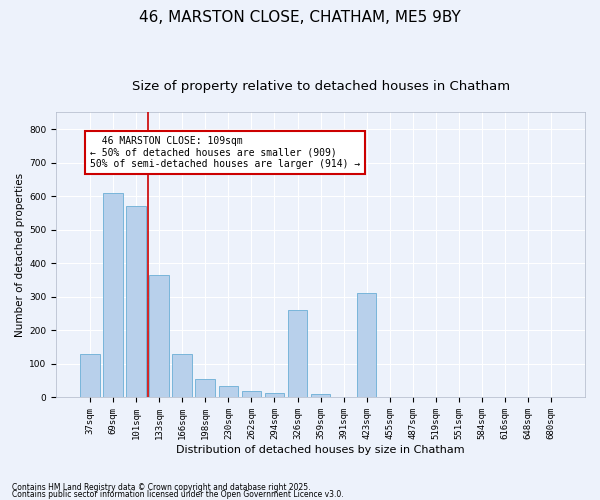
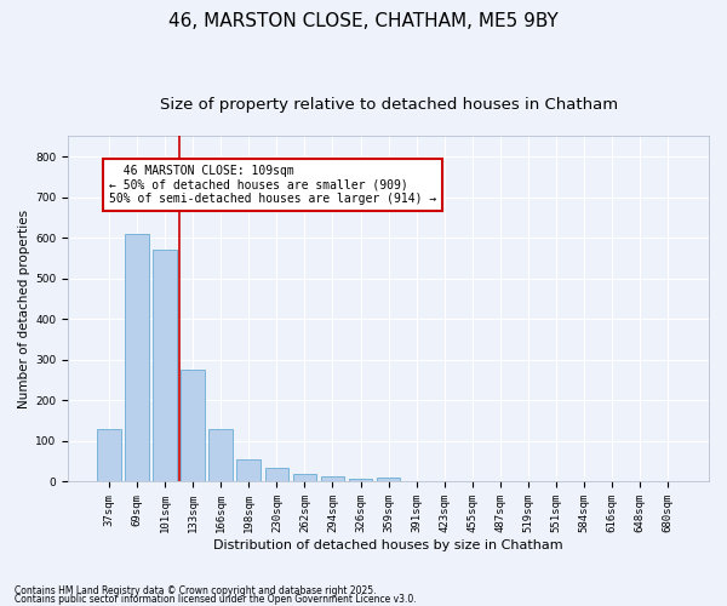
133sqm: 365 -> 275
326sqm: 260 -> 8
423sqm: 310 -> 1
